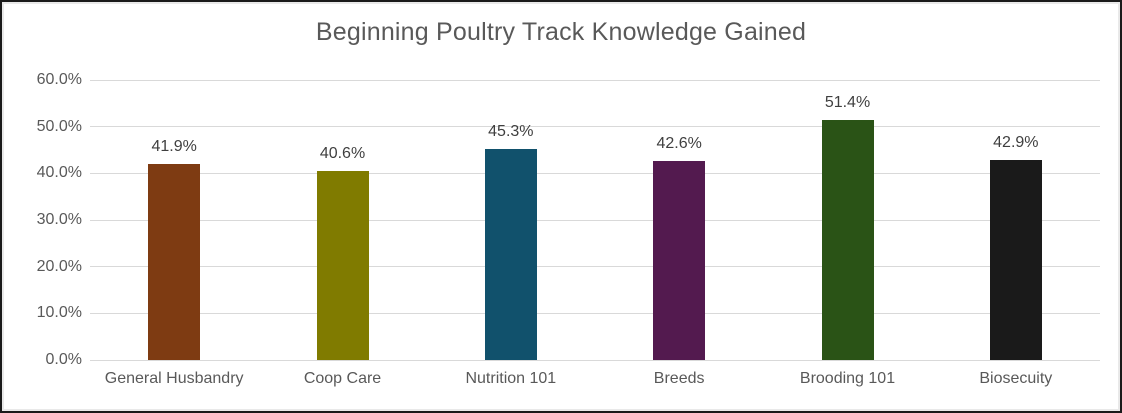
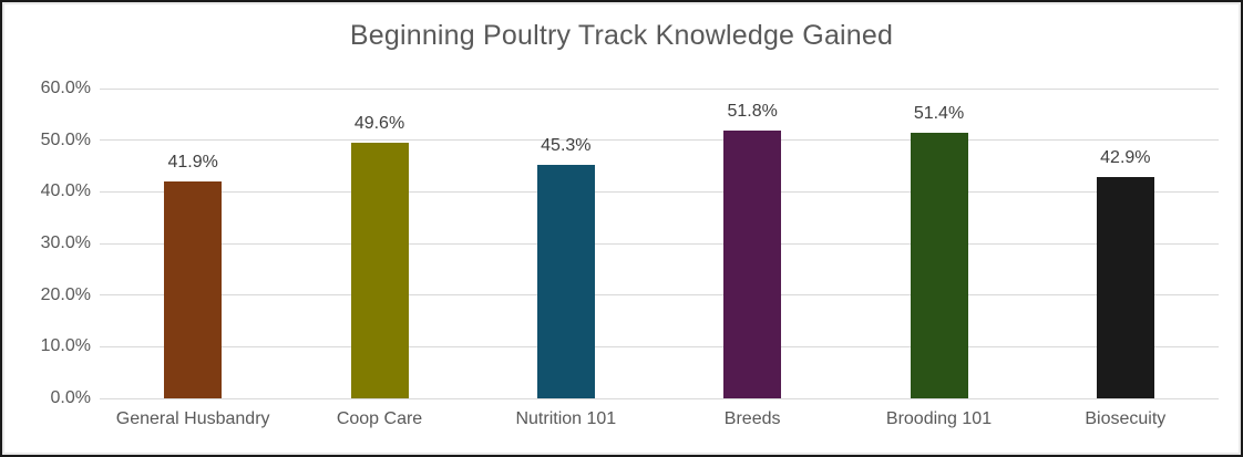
Coop Care: 40.6% -> 49.6%
Breeds: 42.6% -> 51.8%
